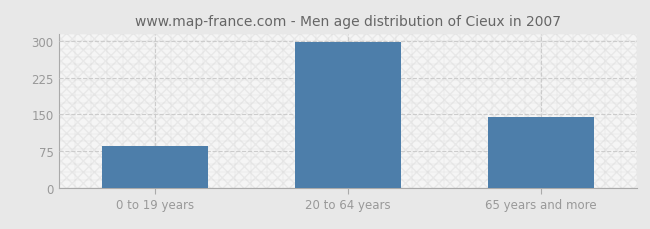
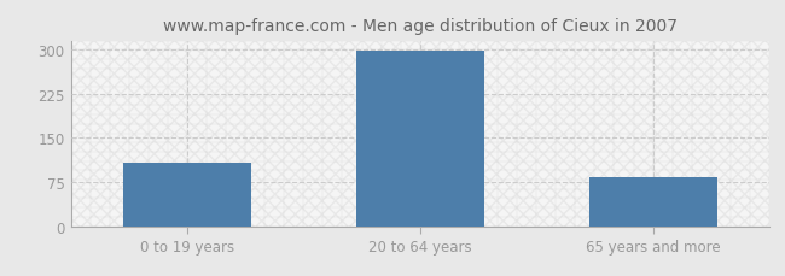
0 to 19 years: 85 -> 107
65 years and more: 145 -> 83
